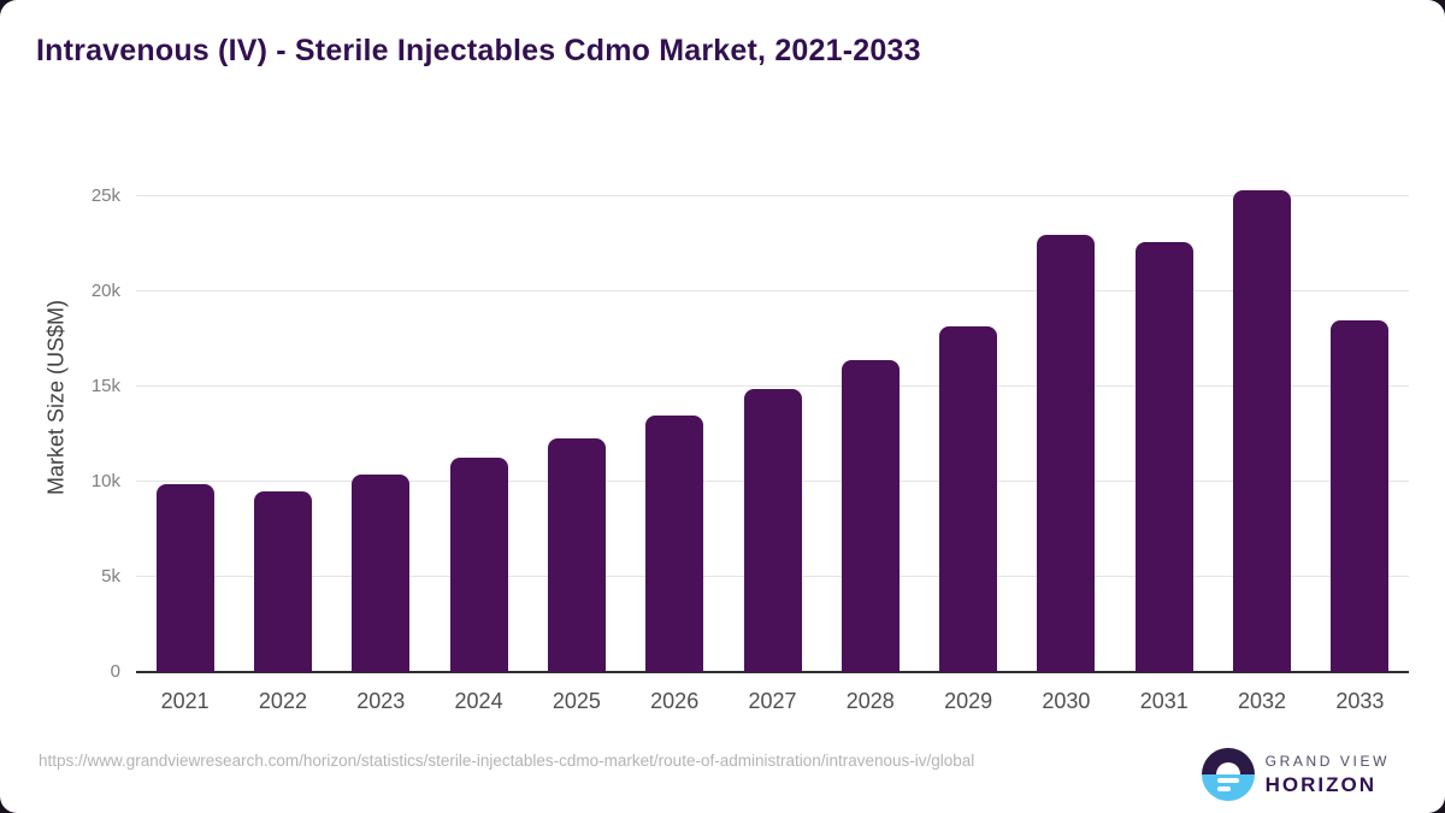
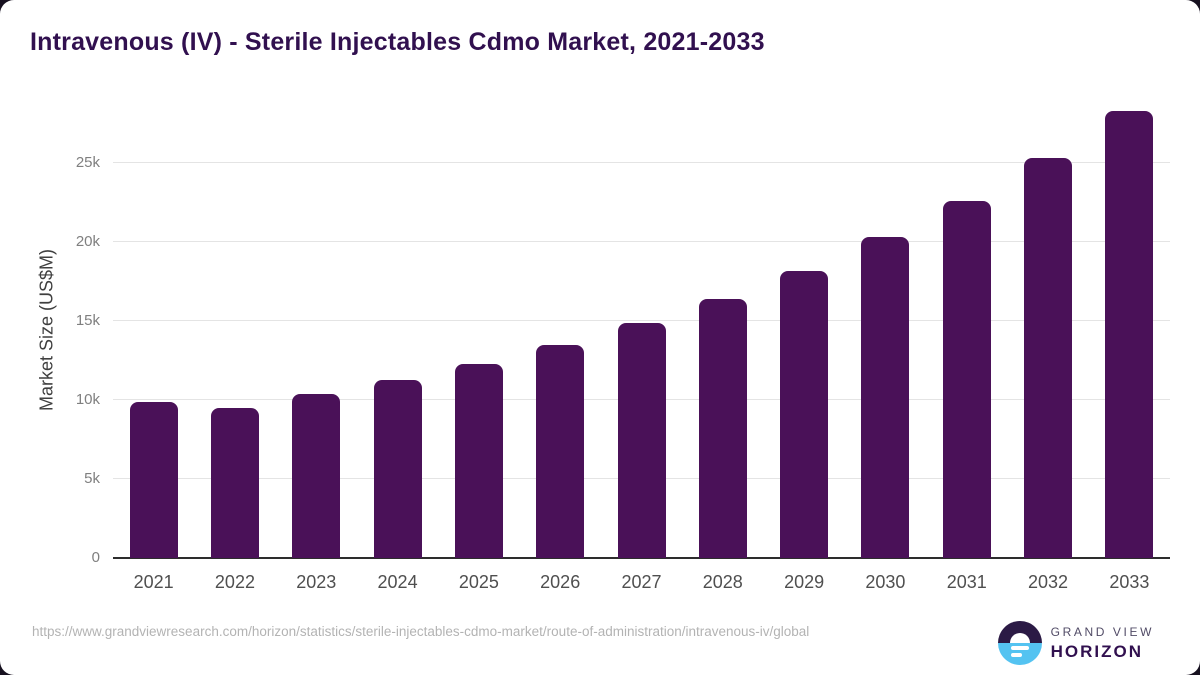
2030: 23.0k -> 20.3k
2033: 18.5k -> 28.3k
